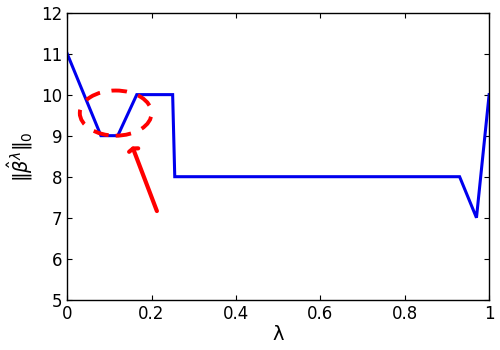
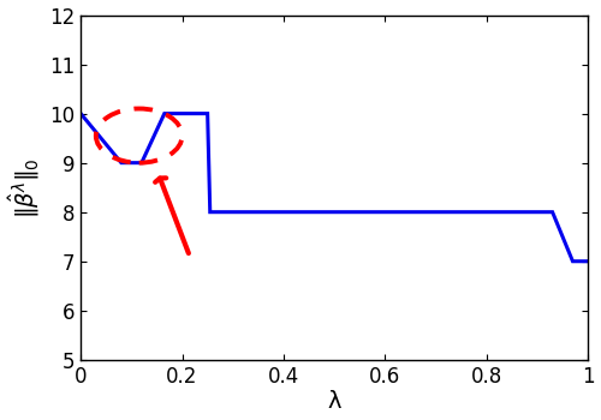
0: 11 -> 10
1: 10 -> 7
